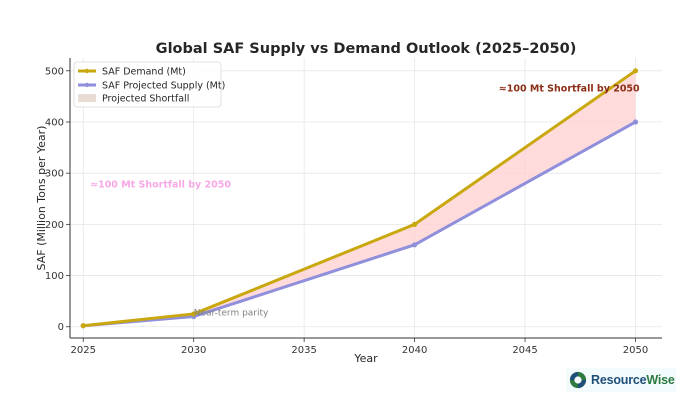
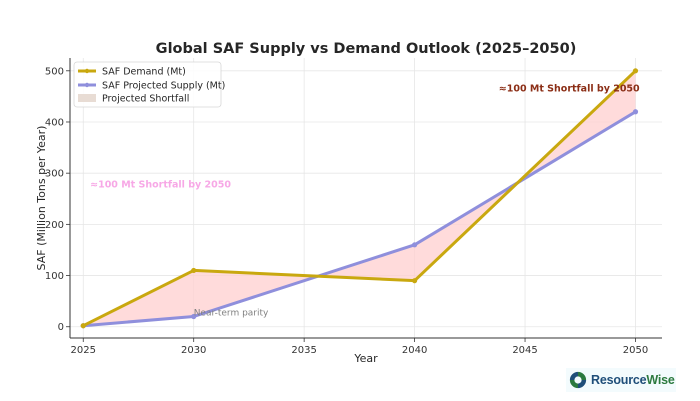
SAF Demand (Mt)/2030: 20 -> 110
SAF Demand (Mt)/2040: 200 -> 90
SAF Projected Supply (Mt)/2050: 400 -> 420
